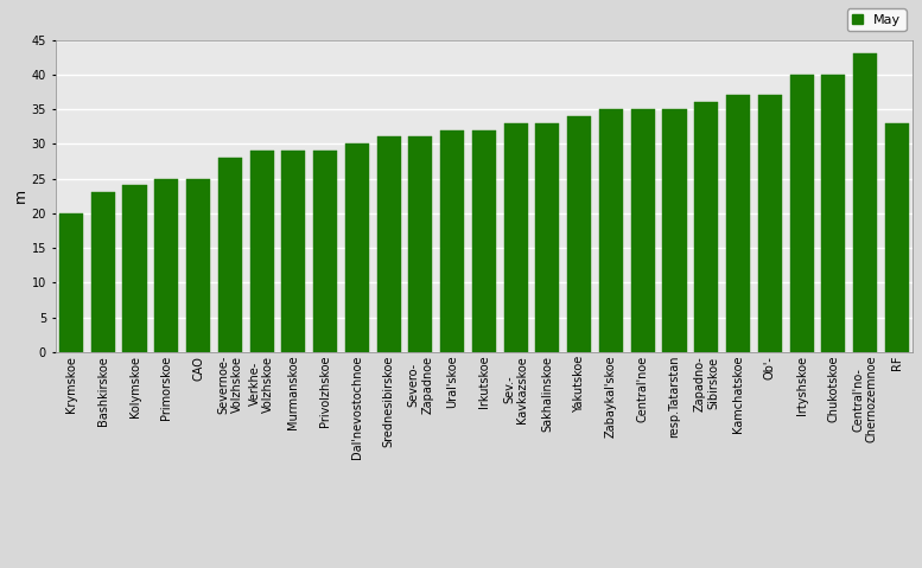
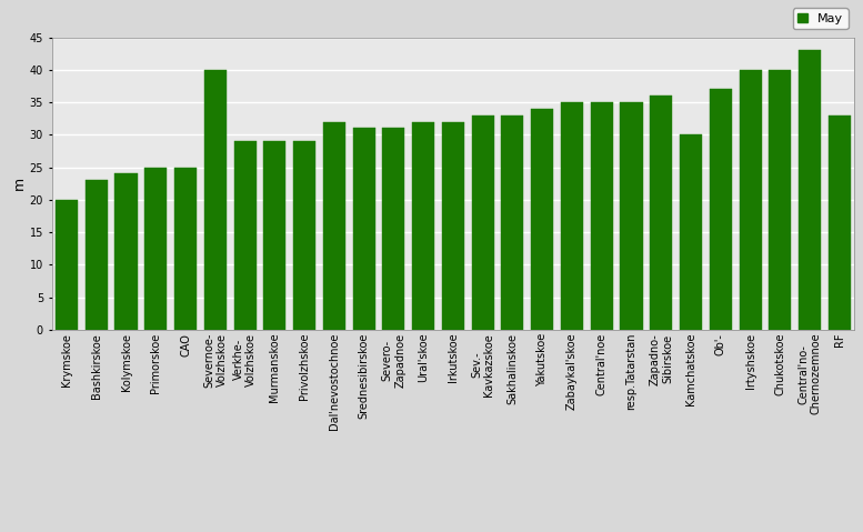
Severnoe- Volzhskoe: 28 -> 40
Dal'nevostochnoe: 30 -> 32
Kamchatskoe: 37 -> 30
